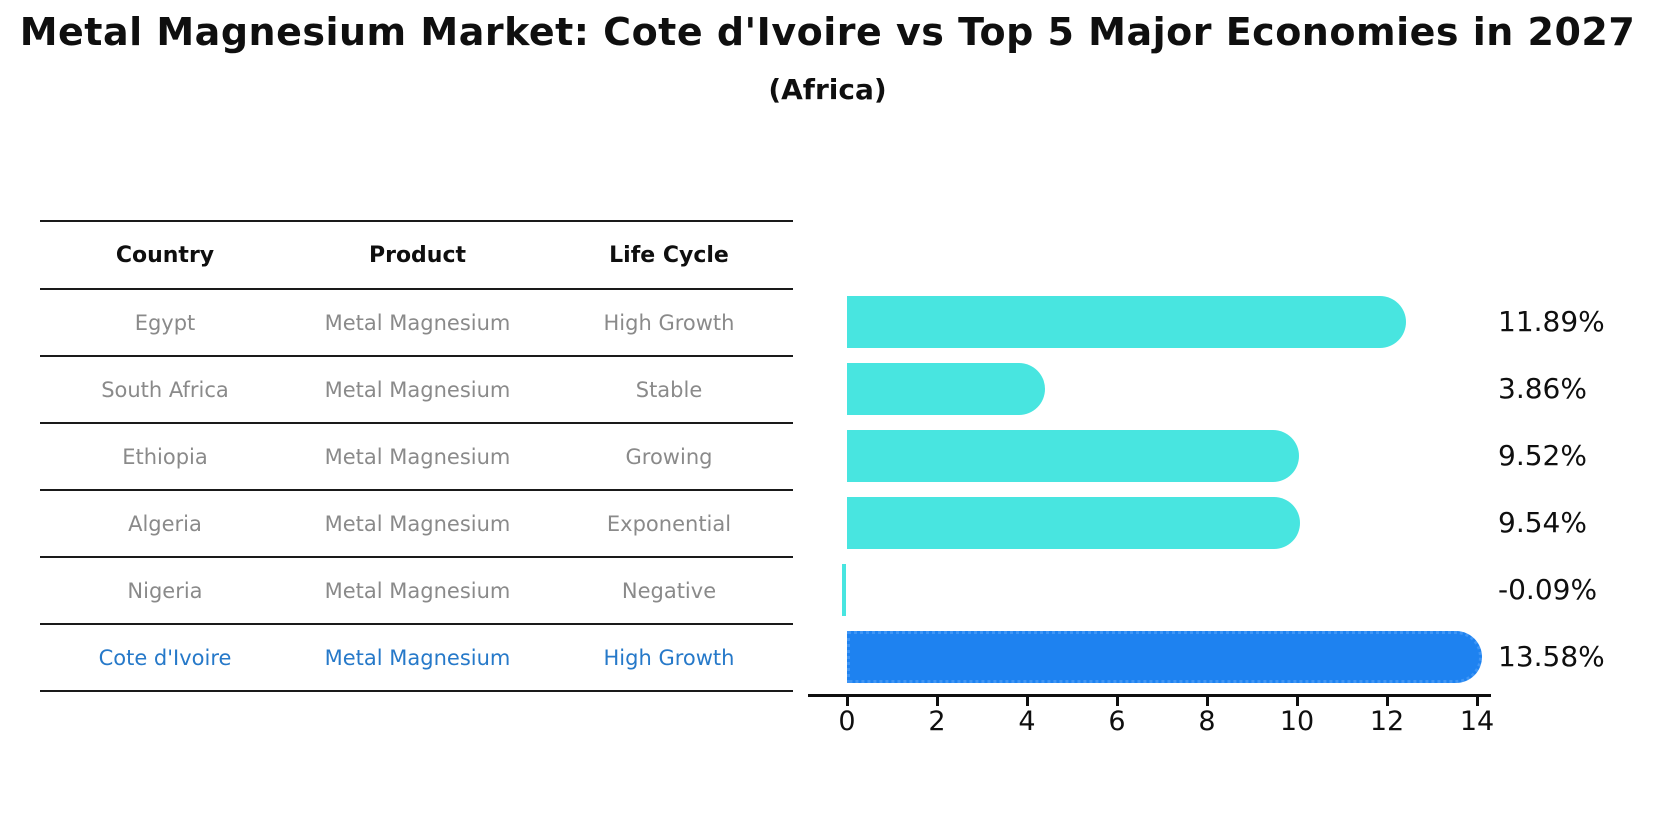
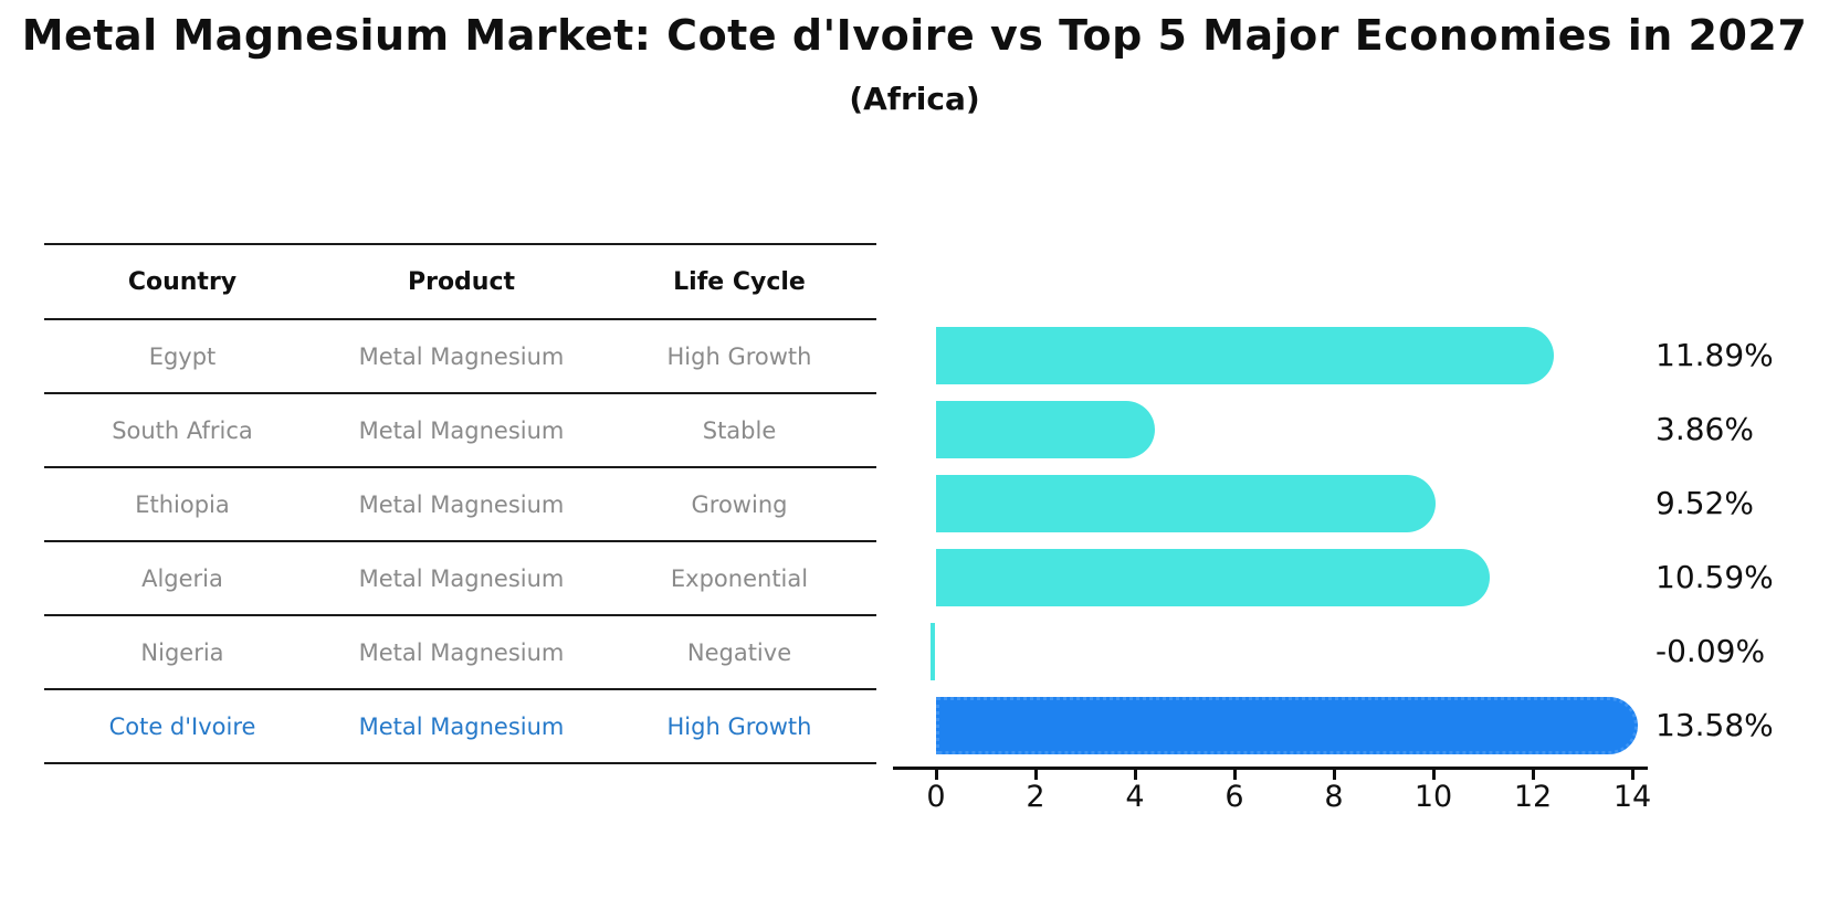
Algeria: 9.54% -> 10.59%
